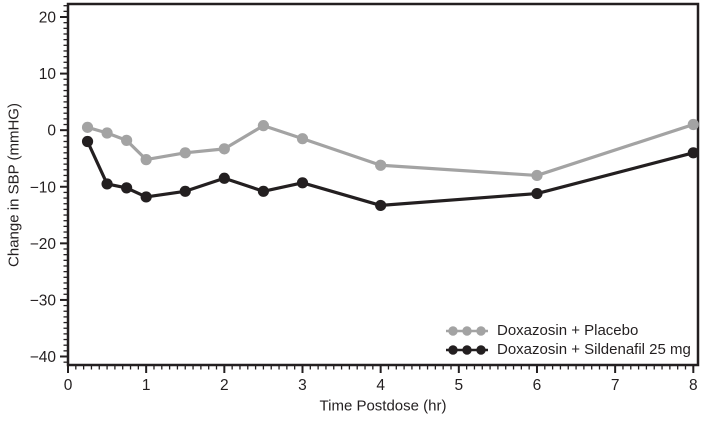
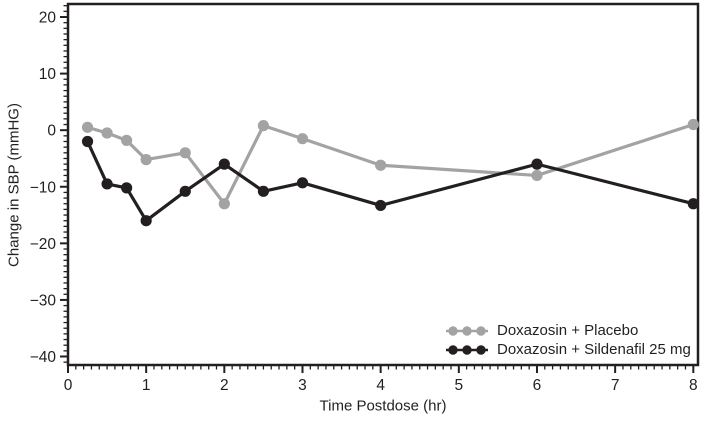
Doxazosin + Sildenafil 25 mg/1: -12 -> -16
Doxazosin + Placebo/2: -3 -> -13
Doxazosin + Sildenafil 25 mg/2: -8 -> -6
Doxazosin + Sildenafil 25 mg/6: -11 -> -6
Doxazosin + Sildenafil 25 mg/8: -4 -> -13
